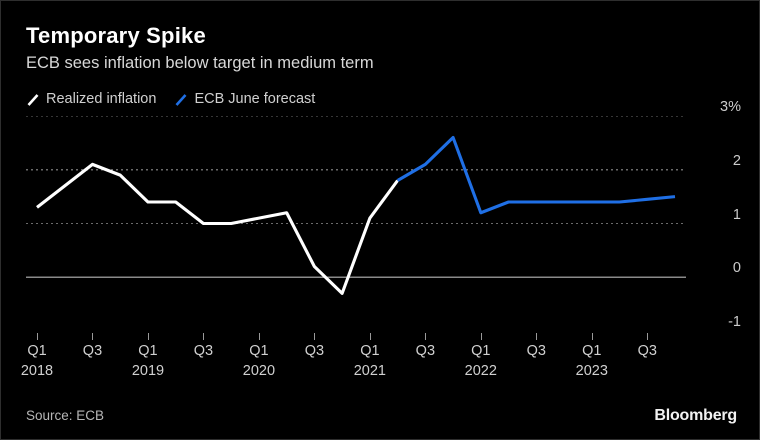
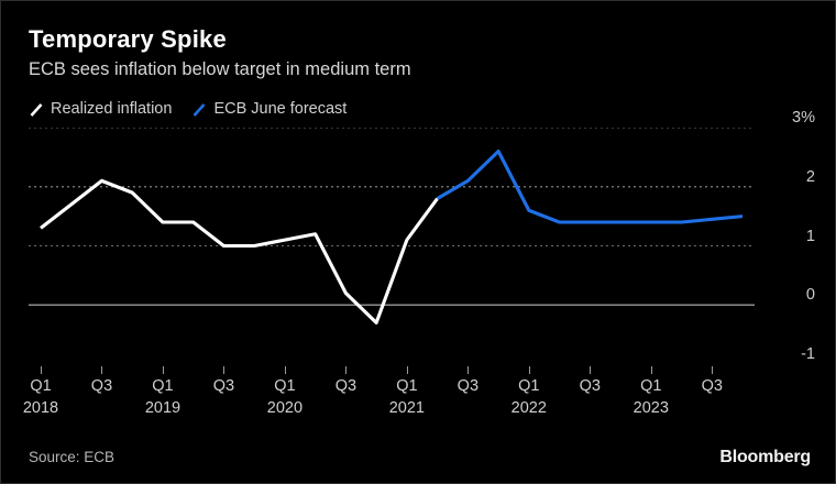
ECB June forecast/Q1 2022: 1.2% -> 1.6%
